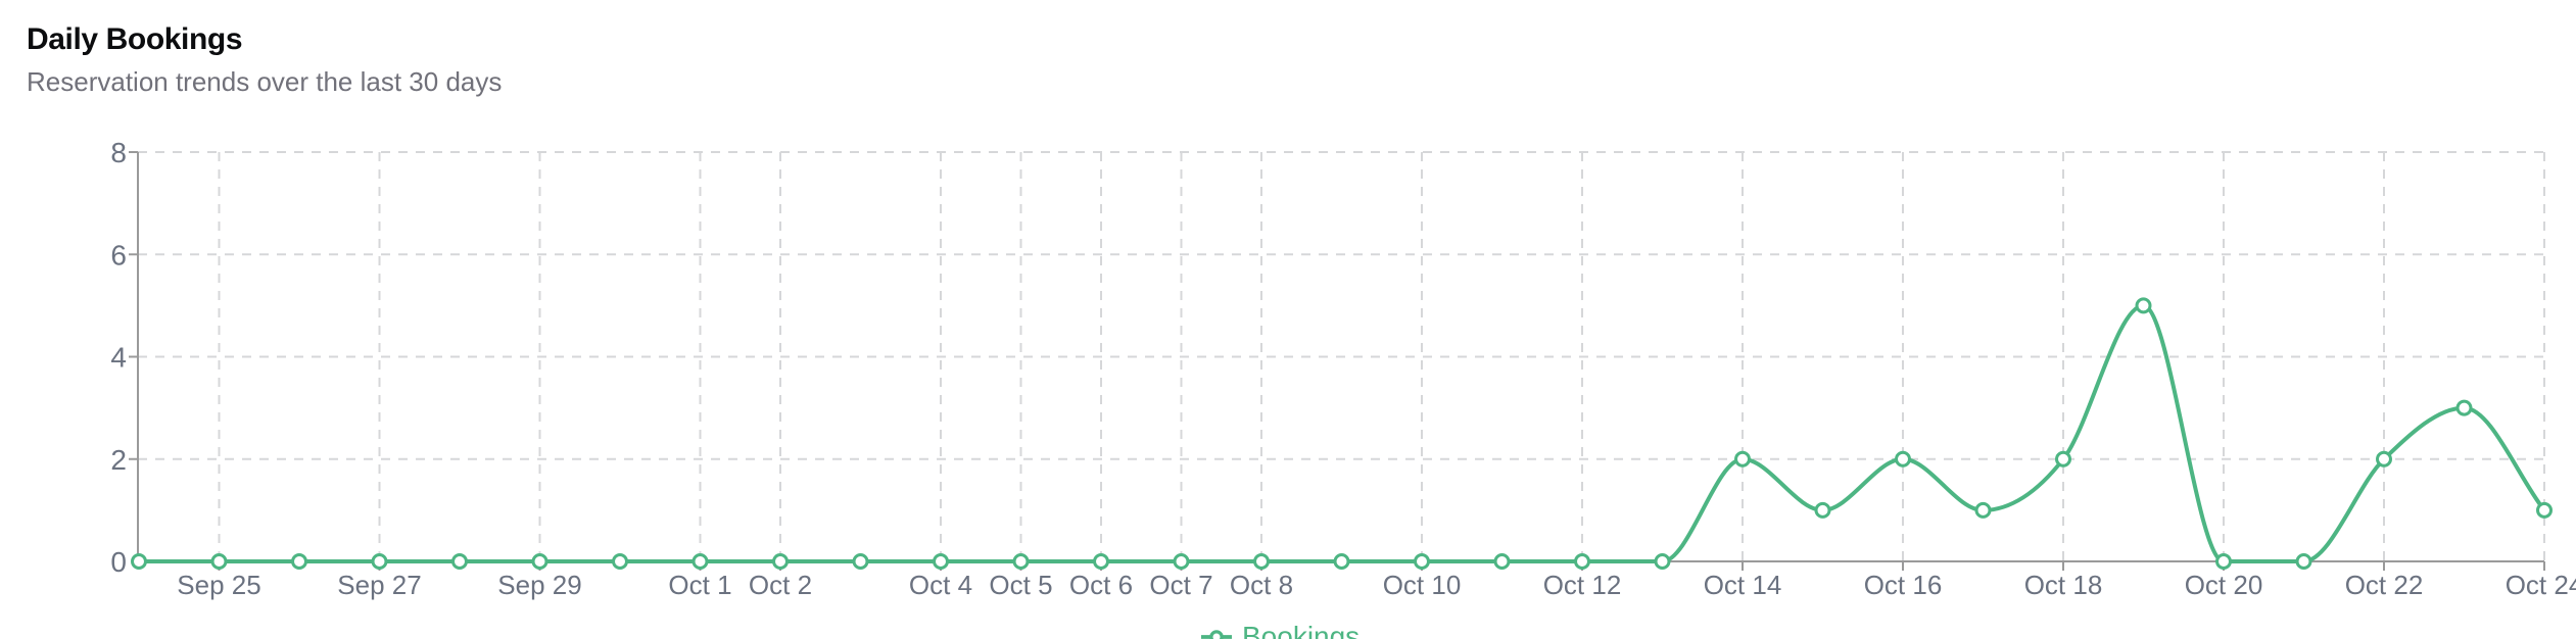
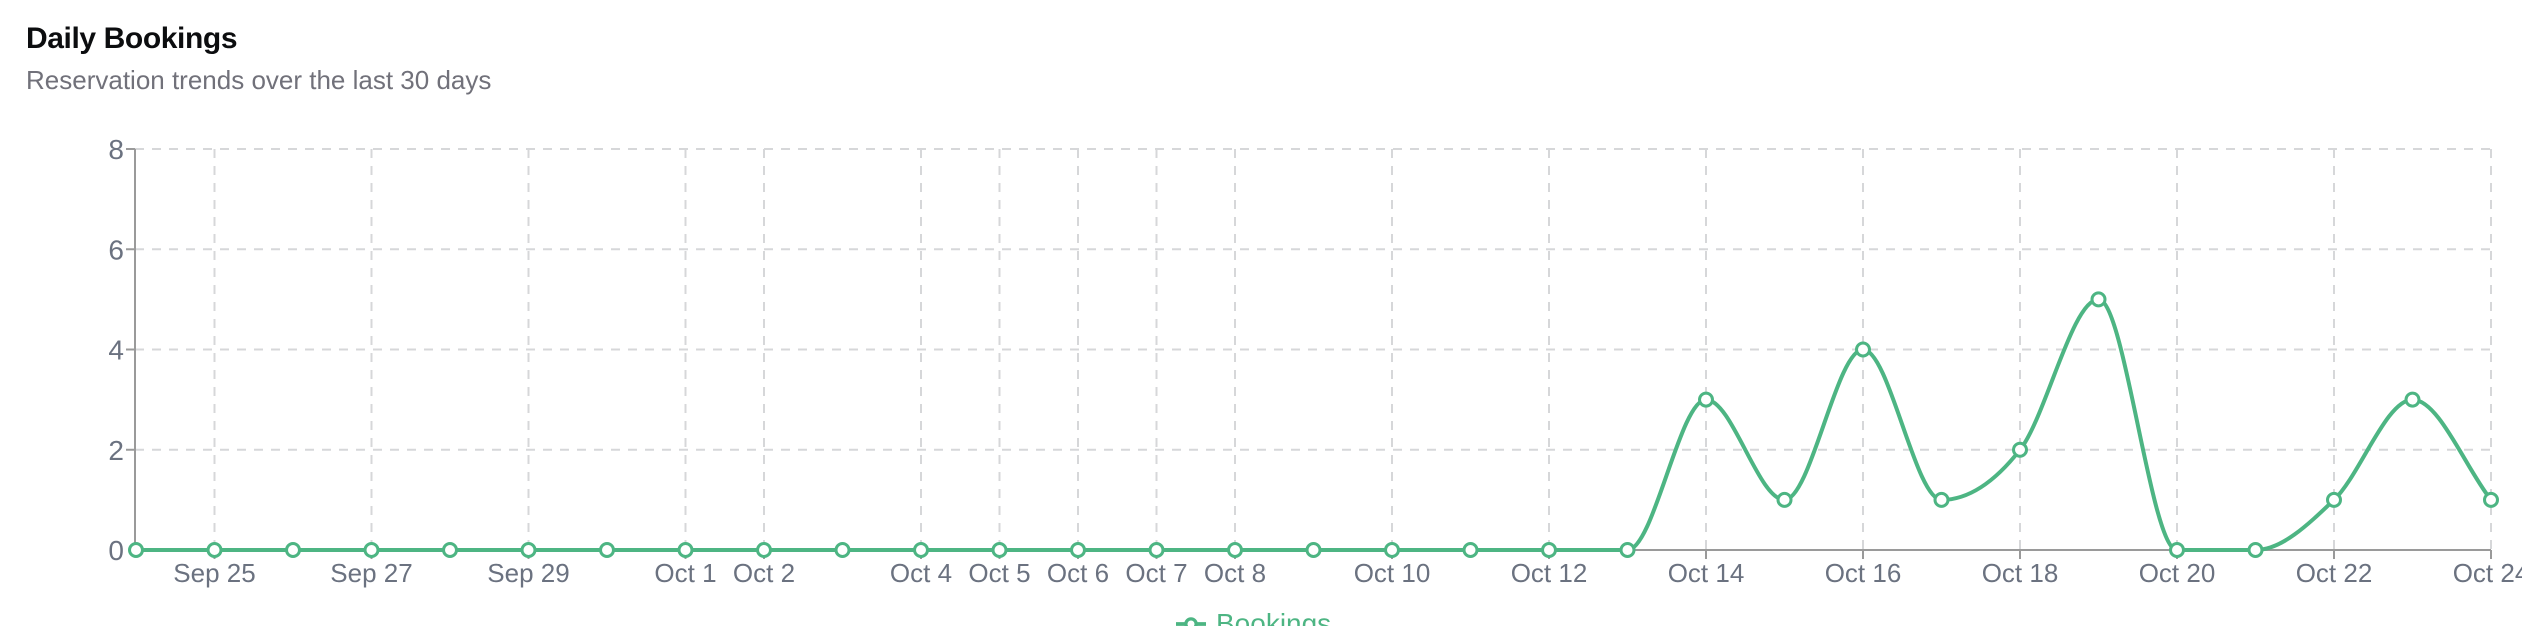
Oct 14: 2 -> 3
Oct 16: 2 -> 4
Oct 22: 2 -> 1
